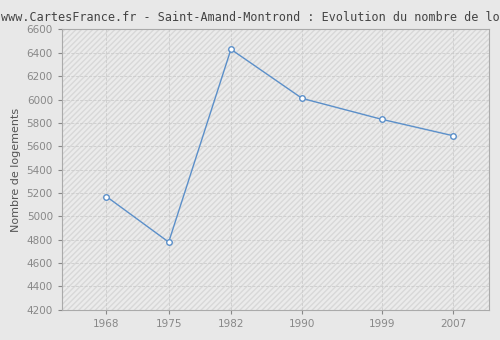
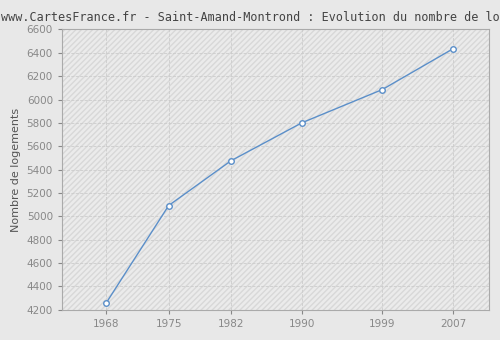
1968: 5170 -> 4260
1975: 4780 -> 5090
1982: 6430 -> 5480
1990: 6010 -> 5800
1999: 5830 -> 6080
2007: 5690 -> 6440
